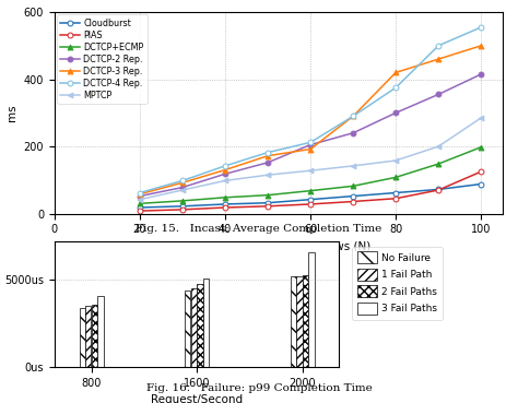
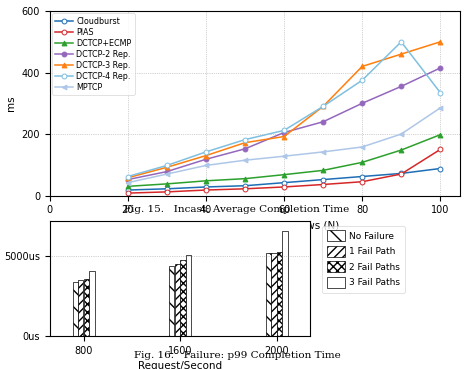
PIAS/100: 125 -> 150
DCTCP-4 Rep./100: 555 -> 335
